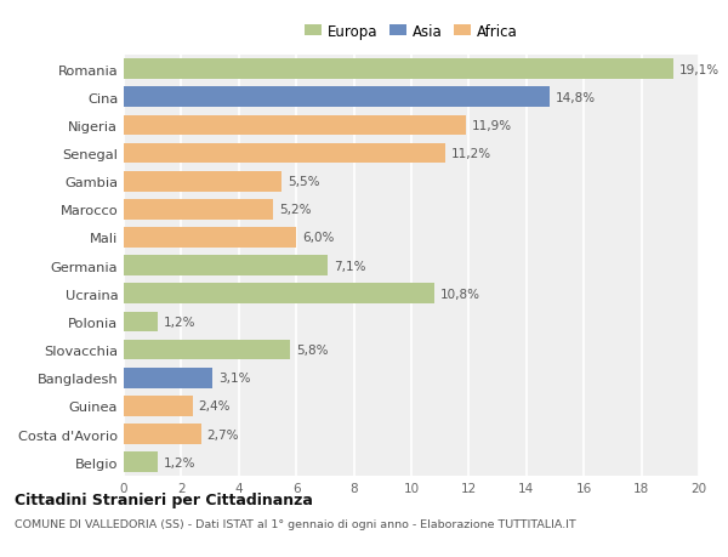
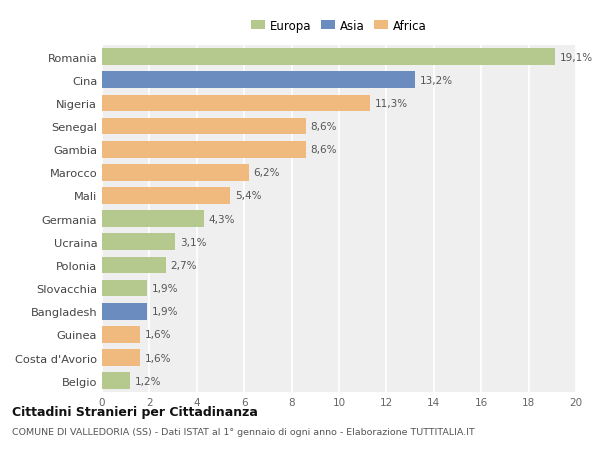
Cina: 14,8% -> 13,2%
Nigeria: 11,9% -> 11,3%
Senegal: 11,2% -> 8,6%
Gambia: 5,5% -> 8,6%
Marocco: 5,2% -> 6,2%
Mali: 6,0% -> 5,4%
Germania: 7,1% -> 4,3%
Ucraina: 10,8% -> 3,1%
Polonia: 1,2% -> 2,7%
Slovacchia: 5,8% -> 1,9%
Bangladesh: 3,1% -> 1,9%
Guinea: 2,4% -> 1,6%
Costa d'Avorio: 2,7% -> 1,6%
